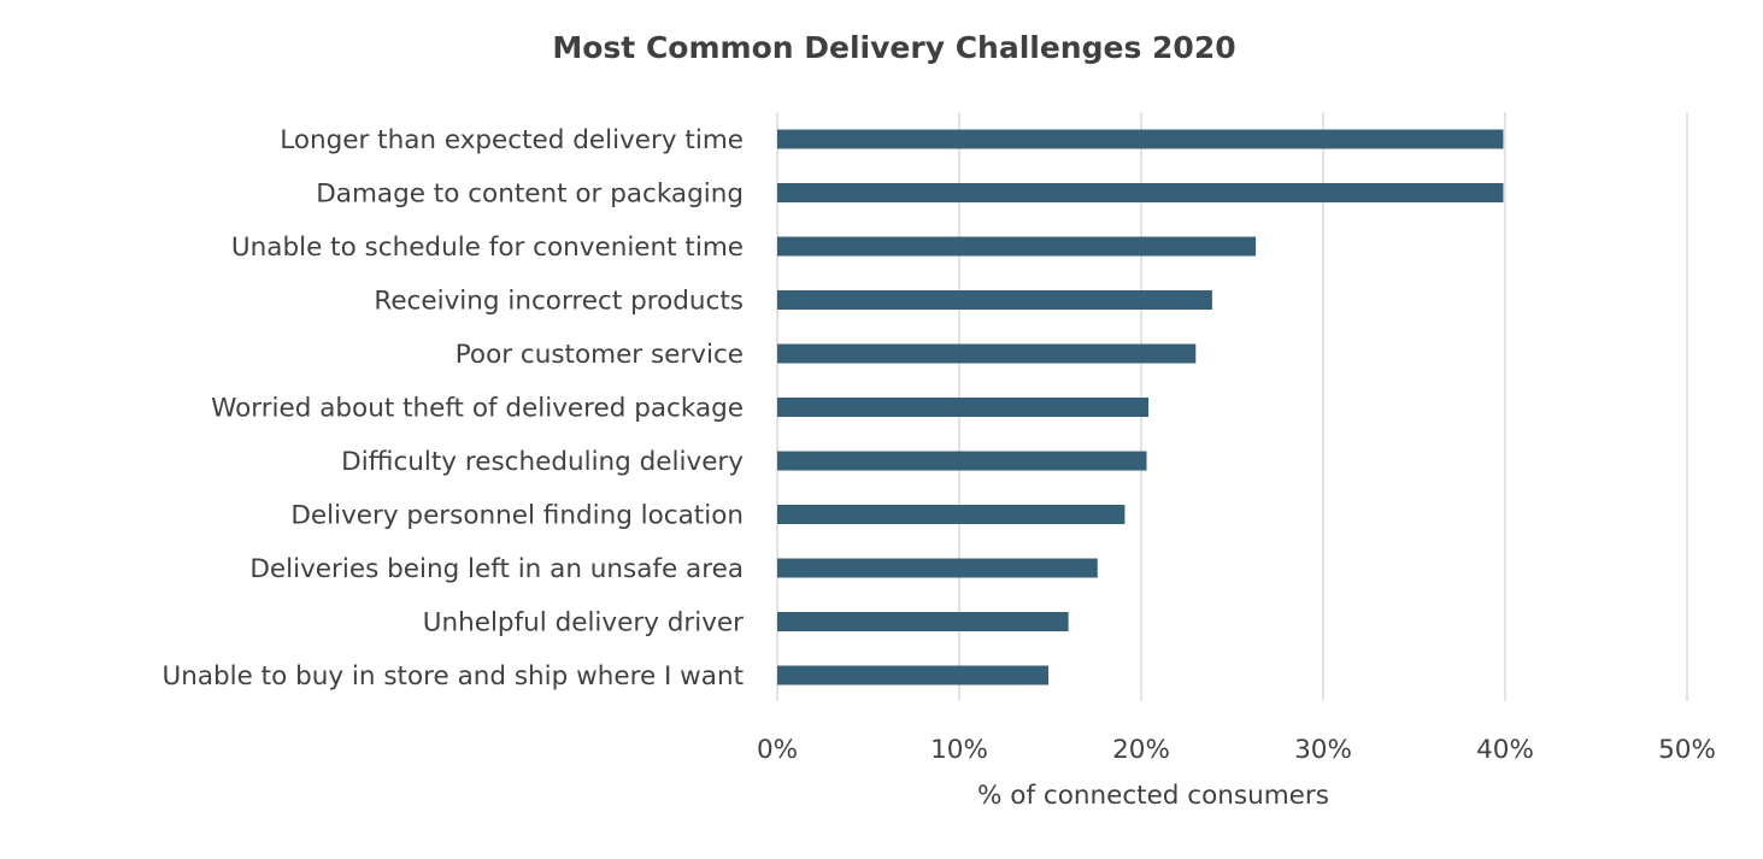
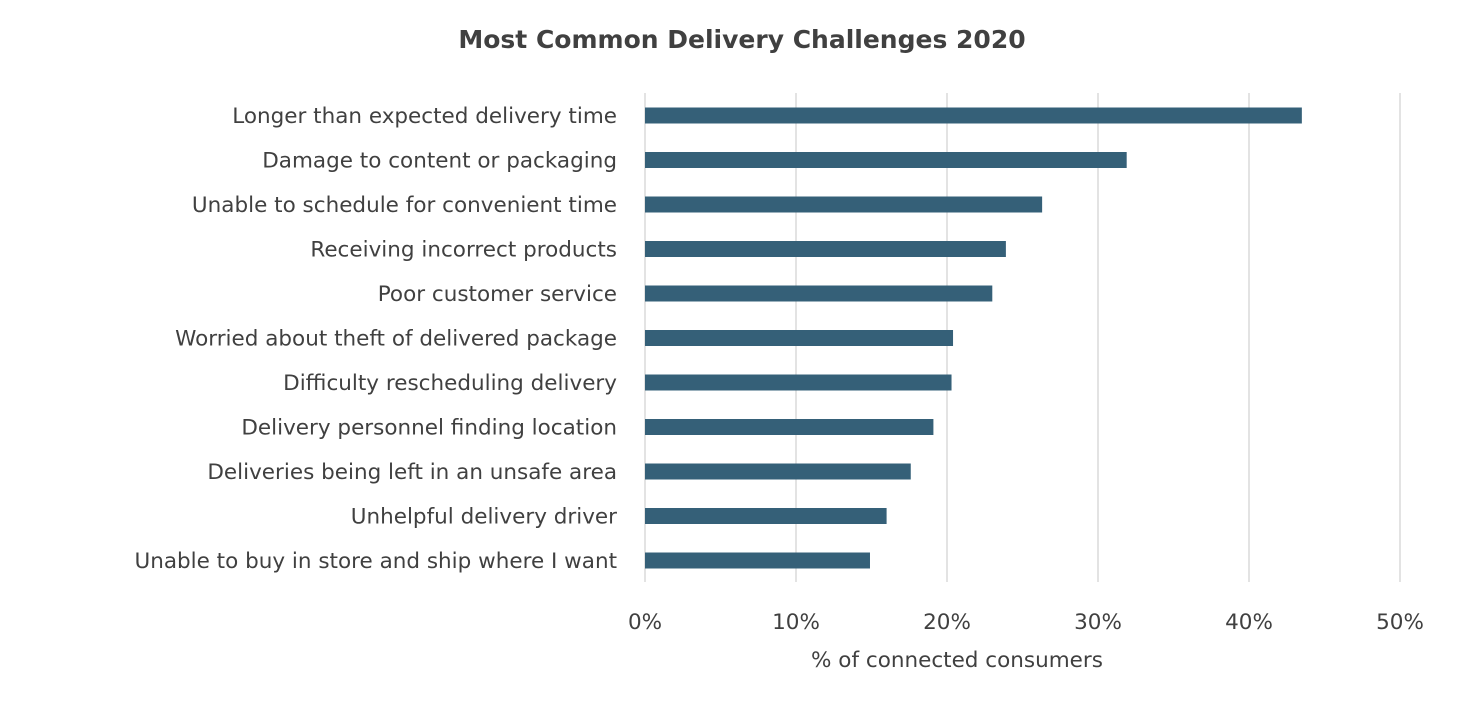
Longer than expected delivery time: 39.9% -> 43.5%
Damage to content or packaging: 39.9% -> 31.9%
